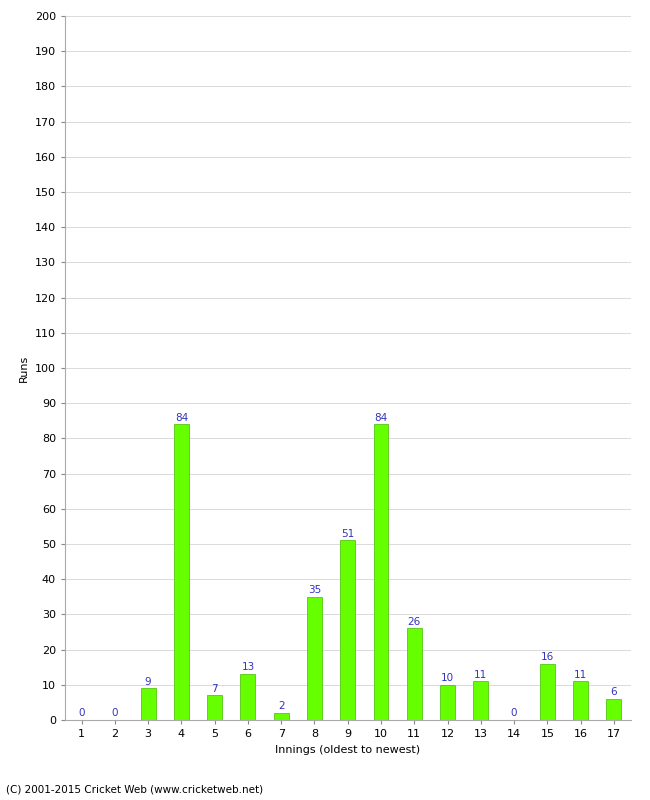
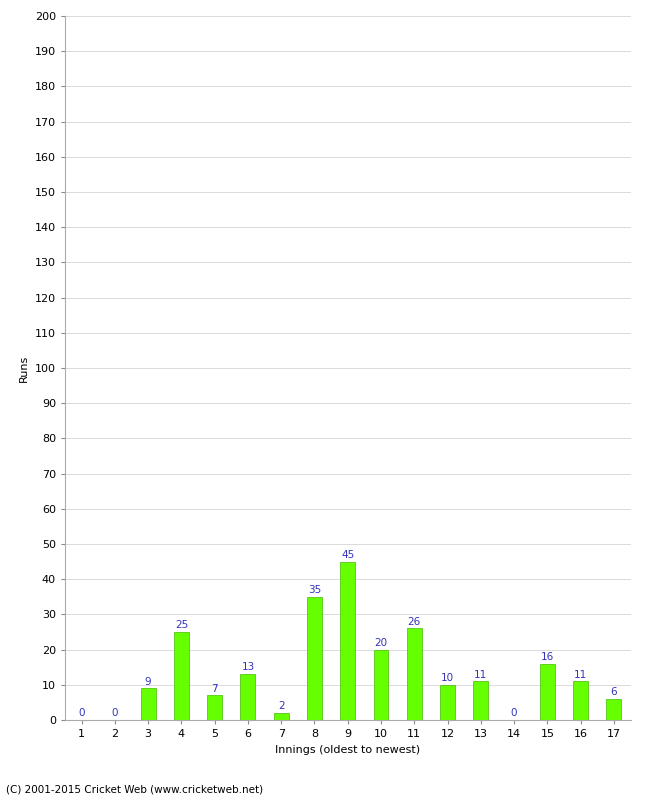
4: 84 -> 25
9: 51 -> 45
10: 84 -> 20
